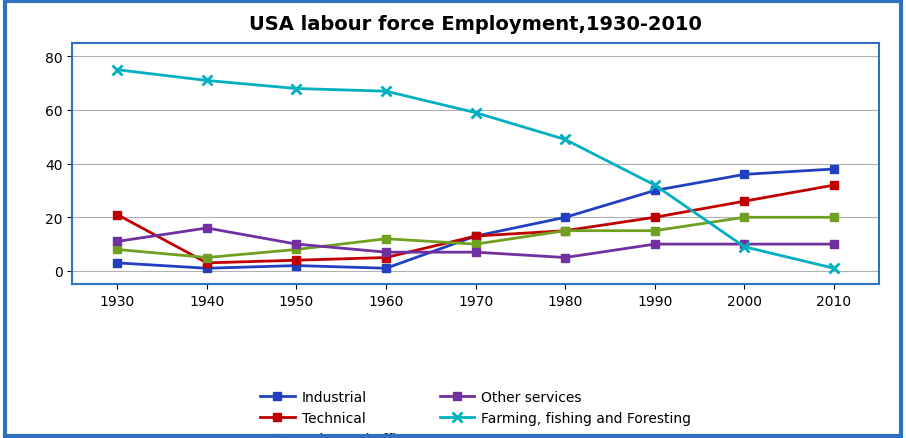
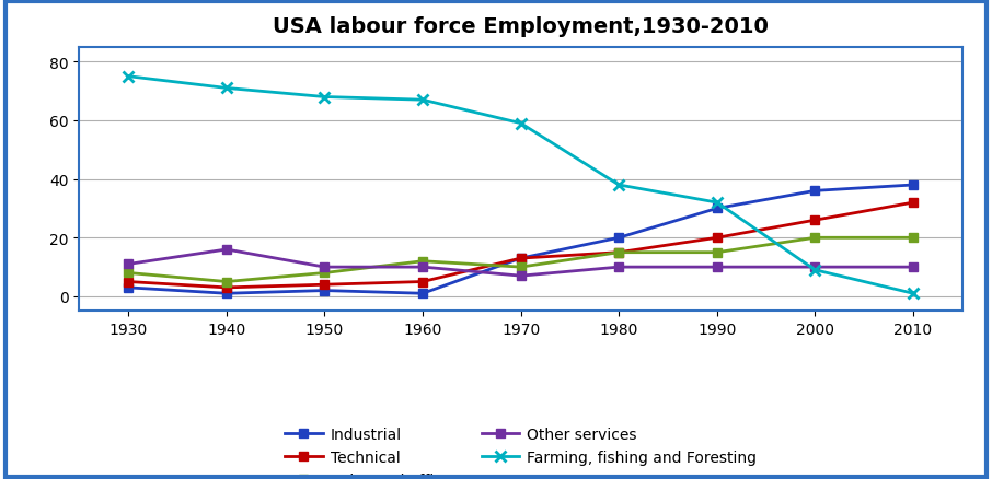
Technical/1930: 21 -> 5
Other services/1960: 7 -> 10
Other services/1980: 5 -> 10
Farming, fishing and Foresting/1980: 49 -> 38
